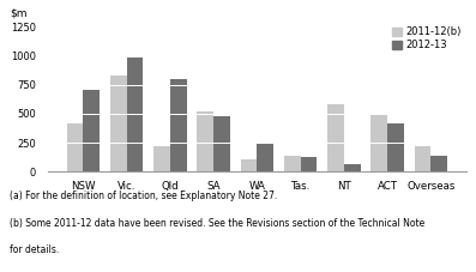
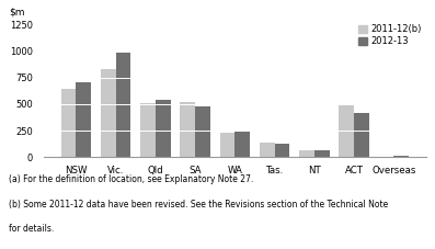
2011-12(b)/NSW: 420 -> 650
2011-12(b)/Qld: 220 -> 510
2012-13/Qld: 800 -> 540
2011-12(b)/WA: 100 -> 230
2011-12(b)/NT: 580 -> 60
2011-12(b)/Overseas: 220 -> 0
2012-13/Overseas: 140 -> 10
